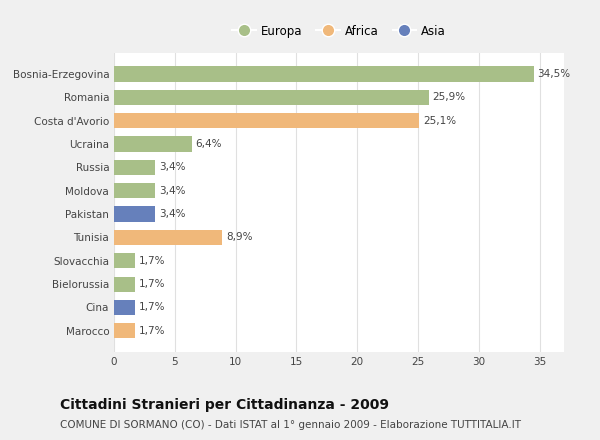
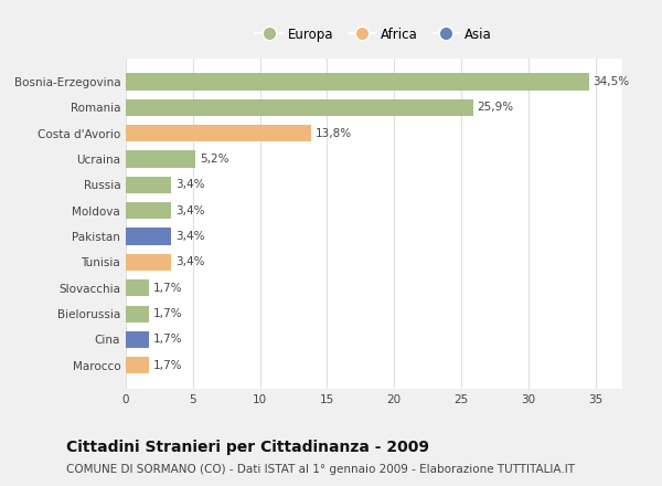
Costa d'Avorio: 25,1% -> 13,8%
Ucraina: 6,4% -> 5,2%
Tunisia: 8,9% -> 3,4%
